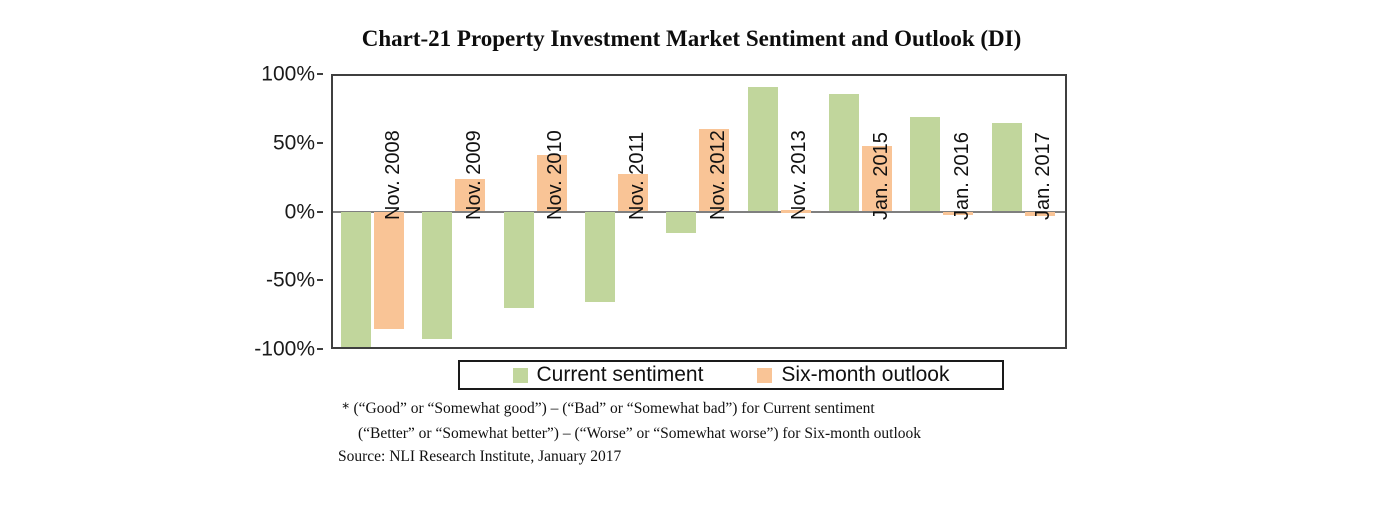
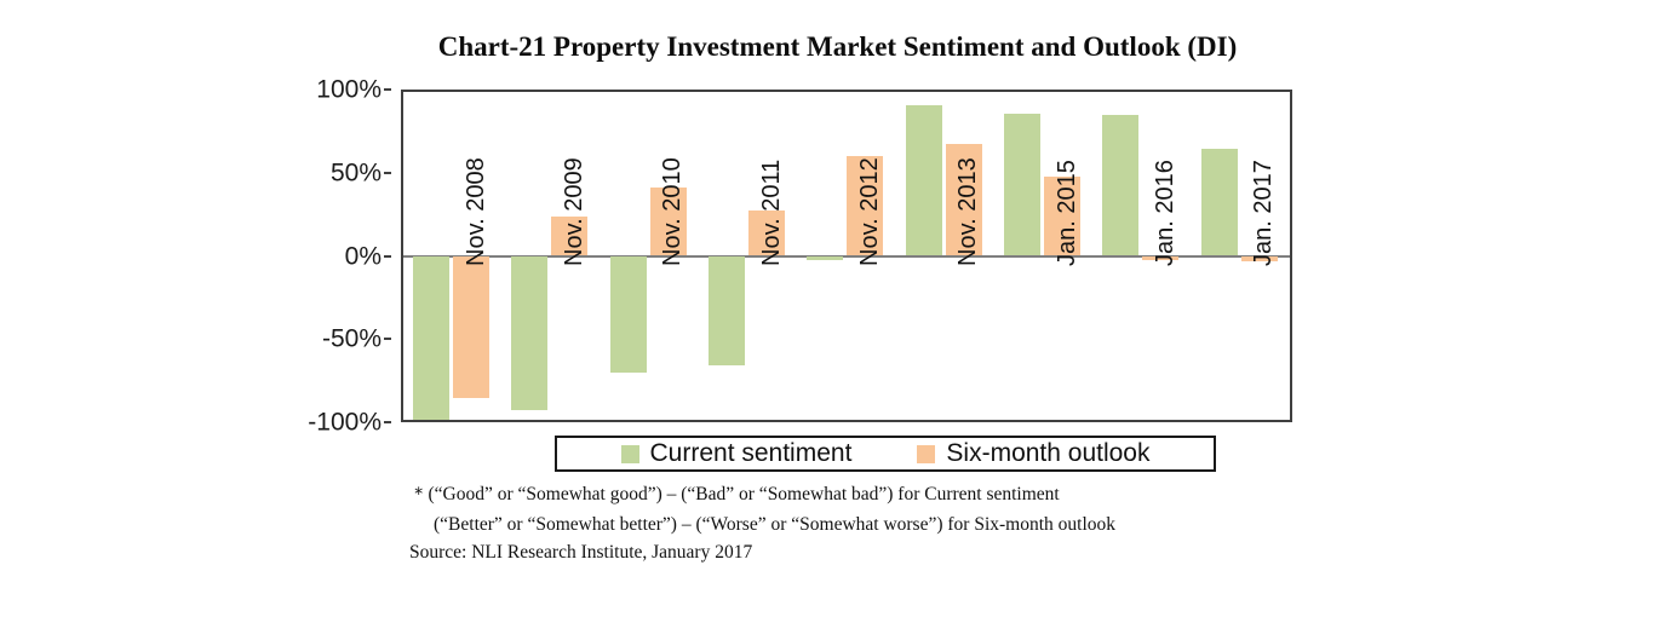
Current sentiment/Nov. 2012: -16% -> -2%
Six-month outlook/Nov. 2013: 1% -> 68%
Current sentiment/Jan. 2016: 70% -> 86%
